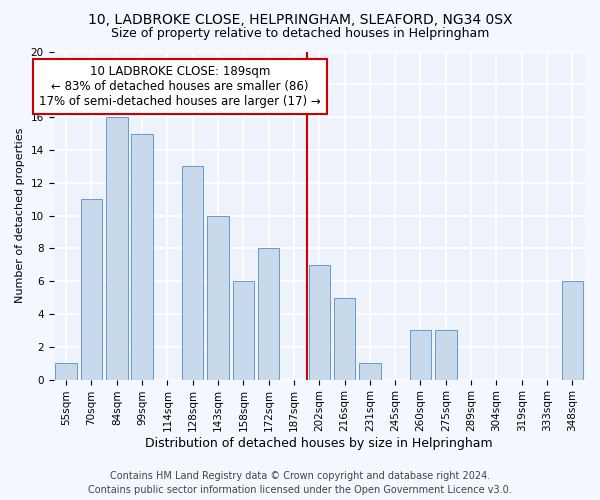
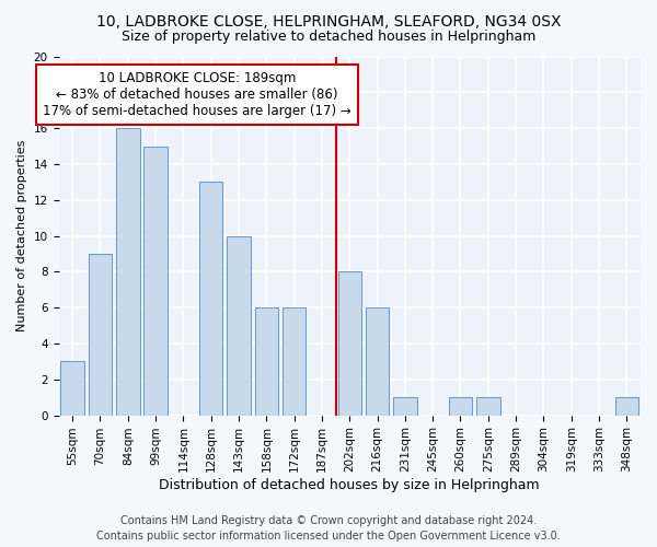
55sqm: 1 -> 3
70sqm: 11 -> 9
172sqm: 8 -> 6
202sqm: 7 -> 8
216sqm: 5 -> 6
260sqm: 3 -> 1
275sqm: 3 -> 1
348sqm: 6 -> 1
